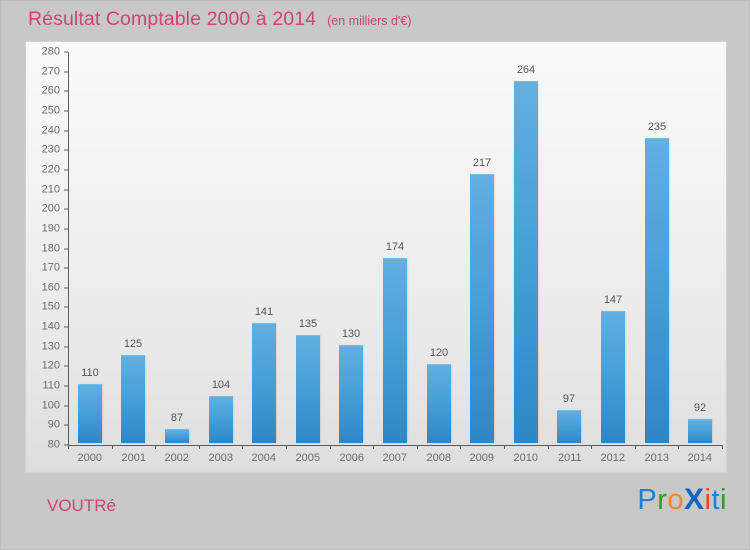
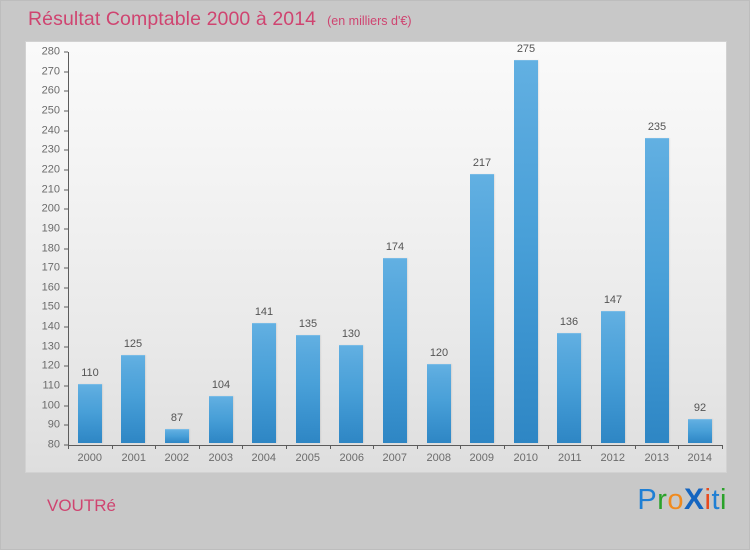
2010: 264 -> 275
2011: 97 -> 136
